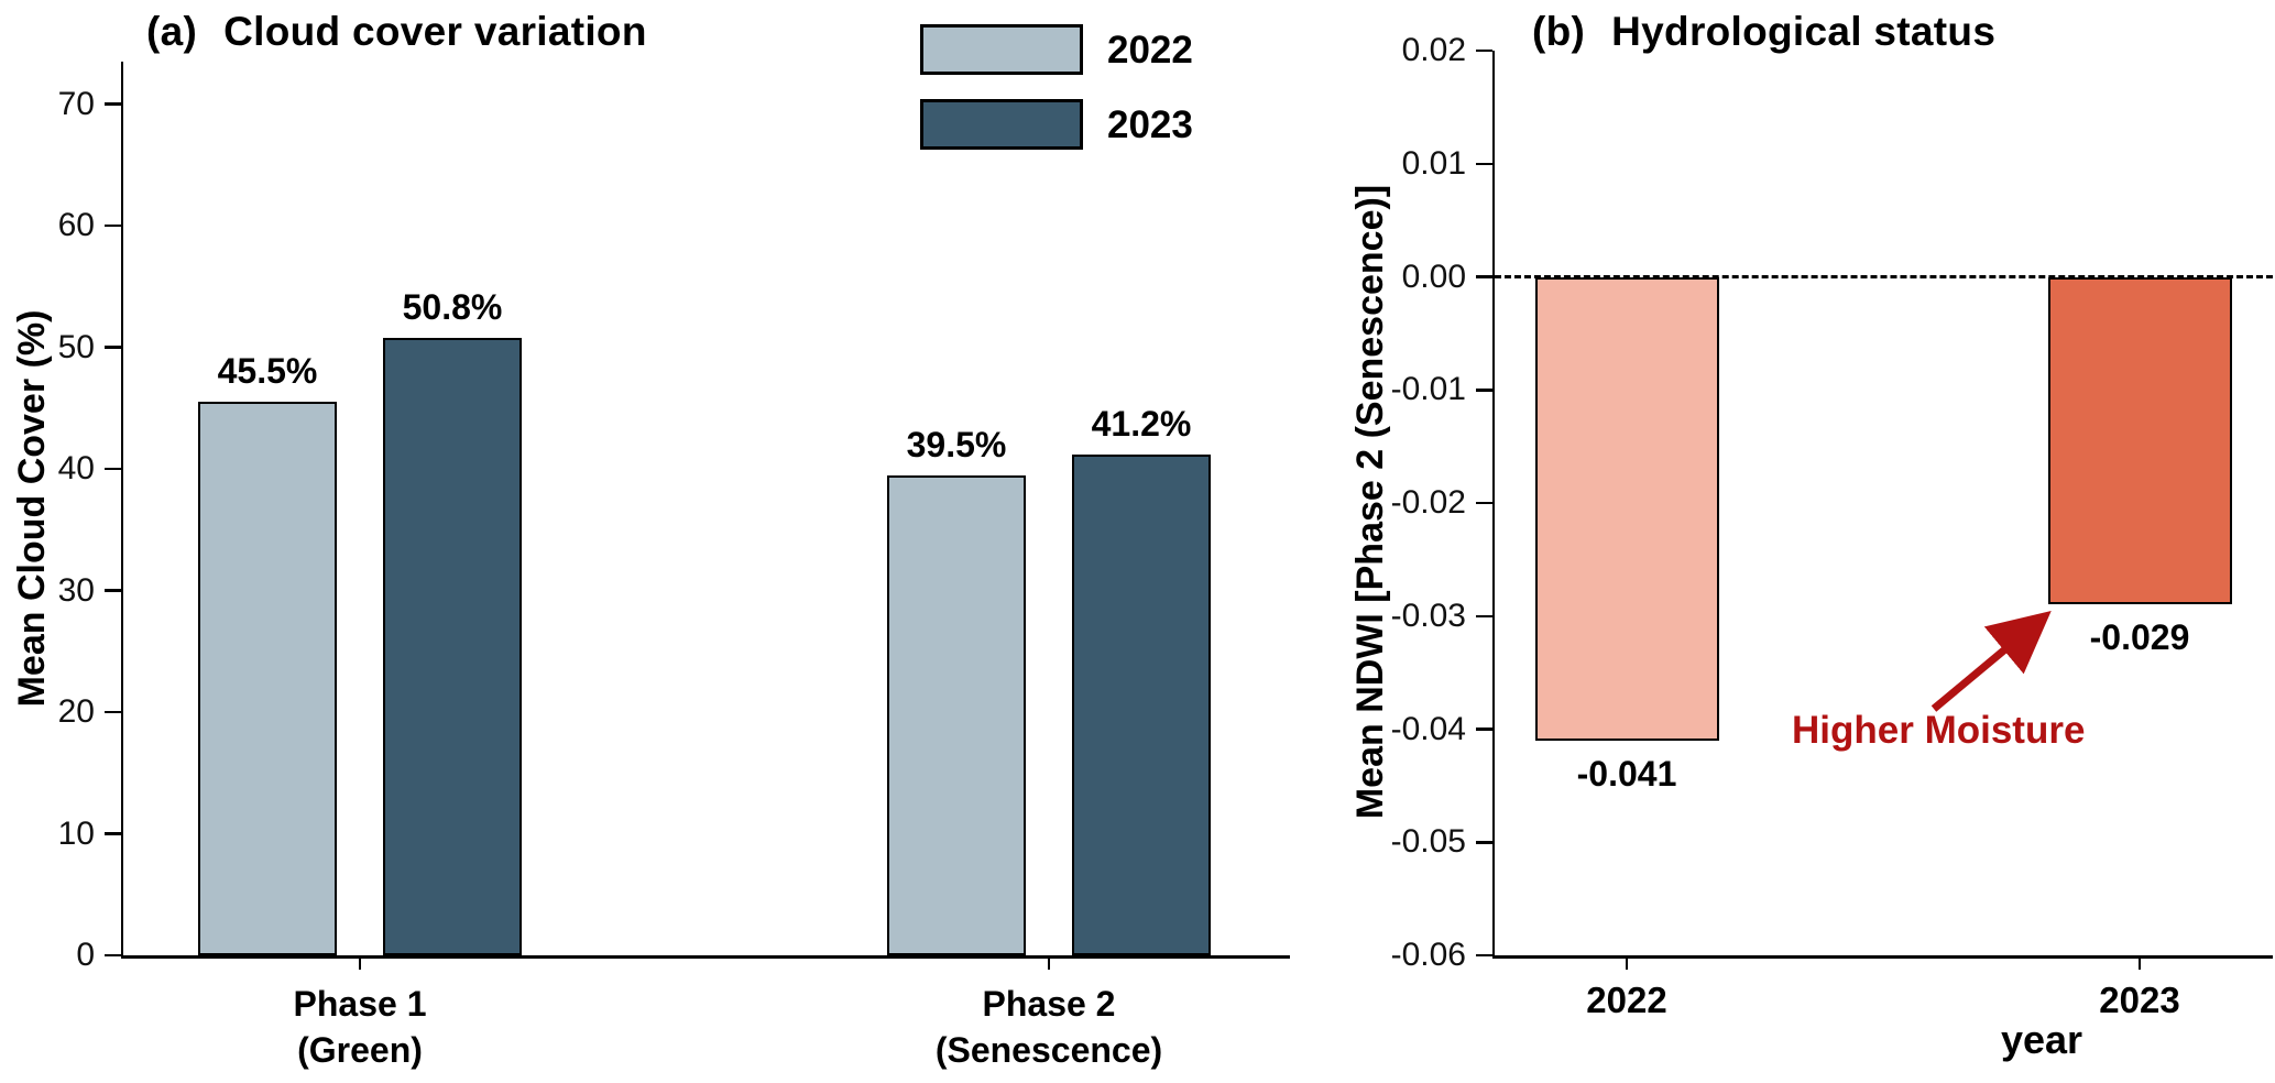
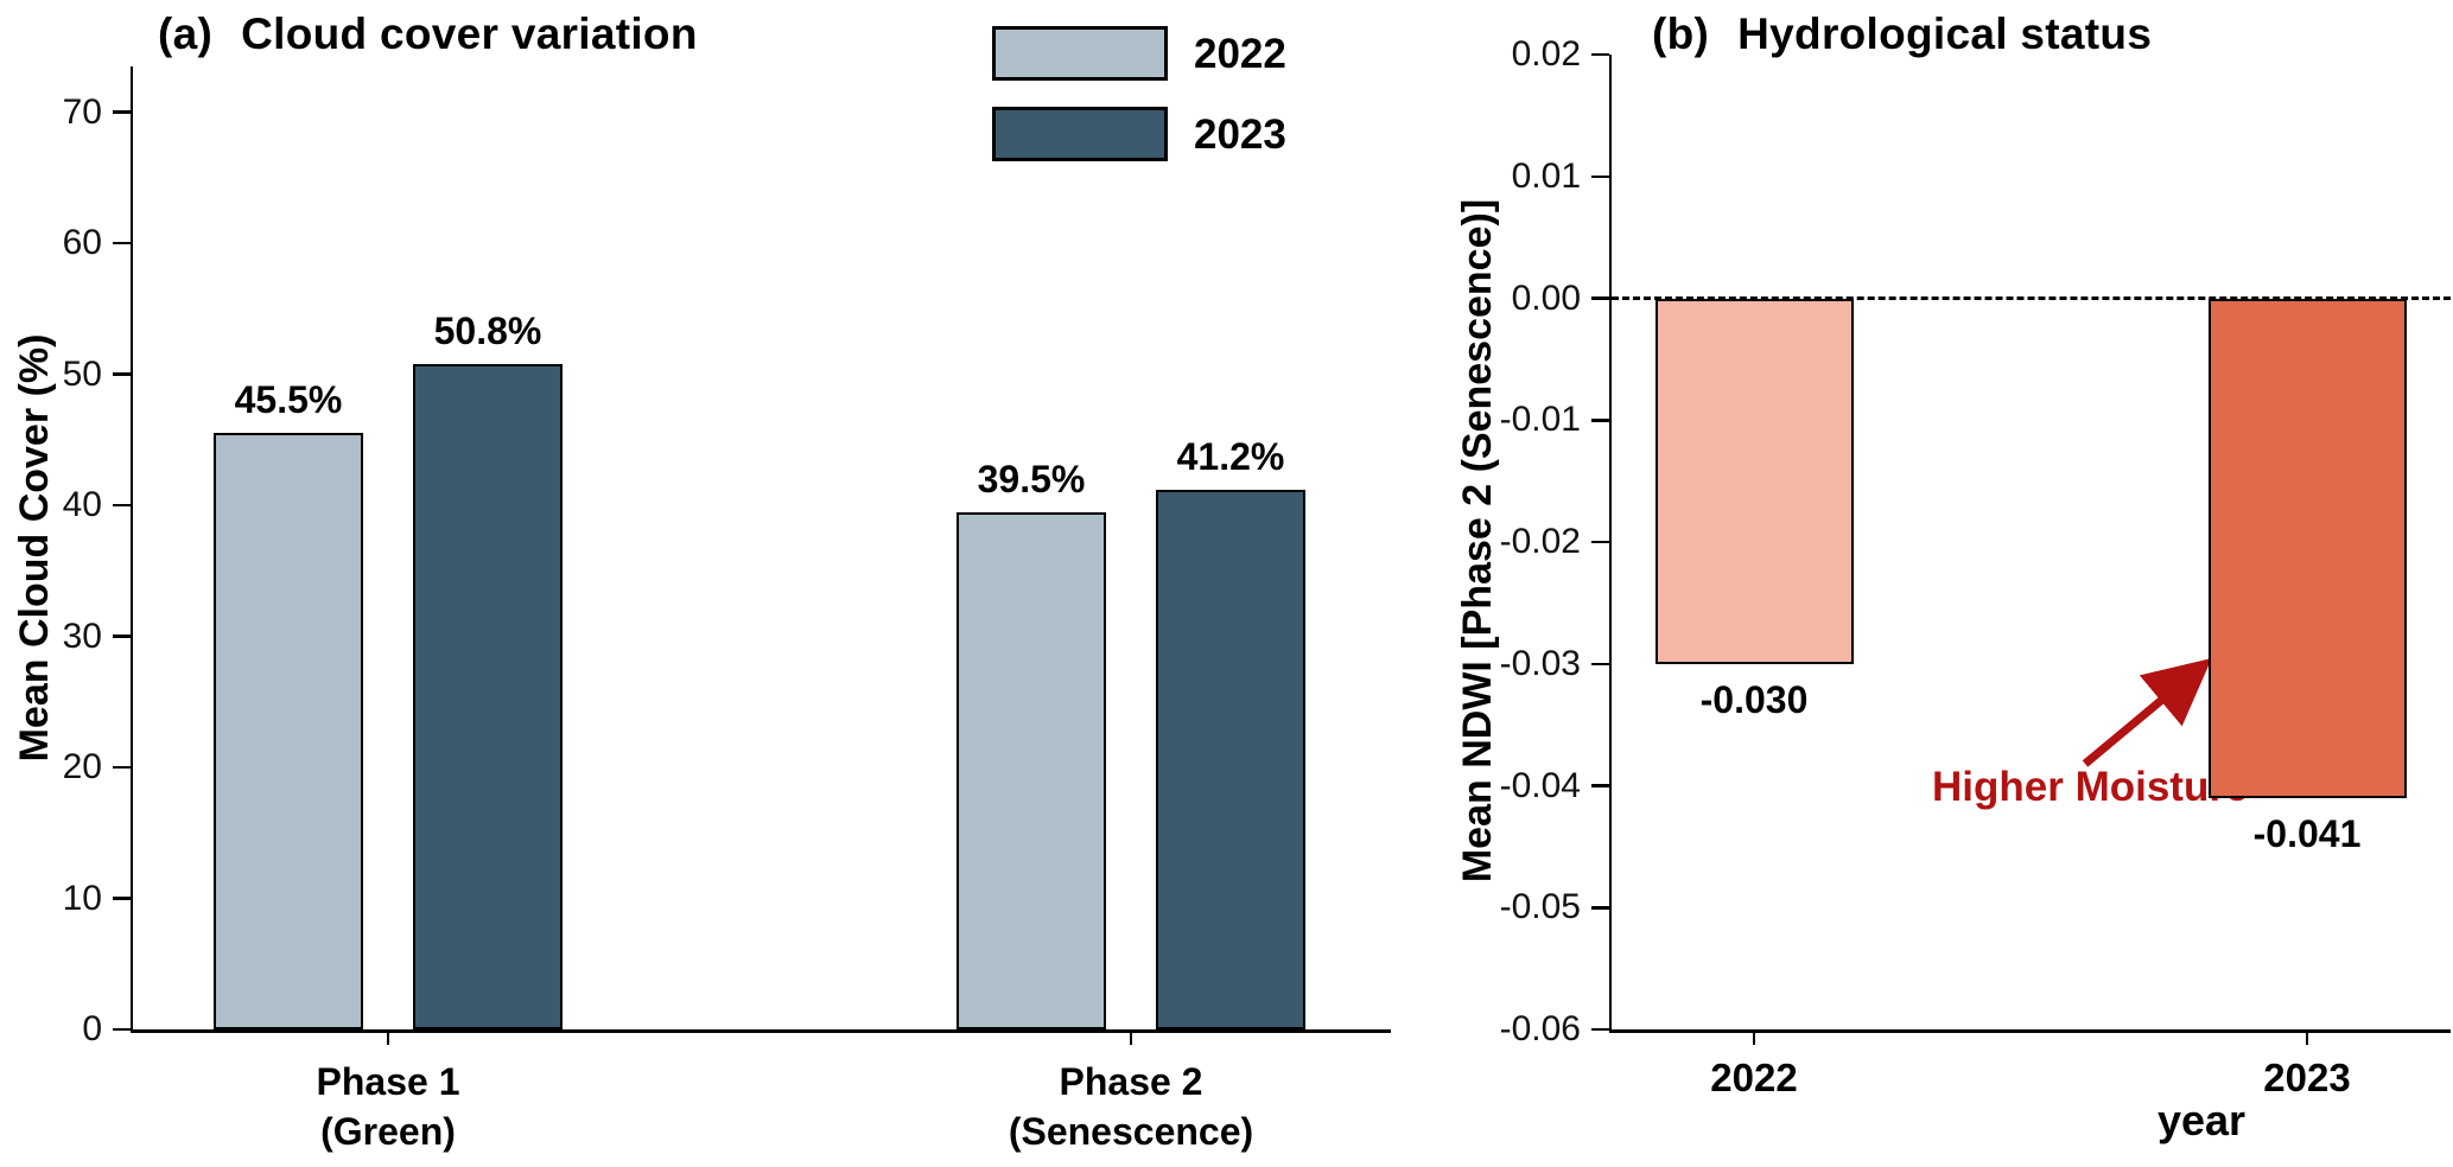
(b) Hydrological status/2022: -0.041 -> -0.030
(b) Hydrological status/2023: -0.029 -> -0.041
